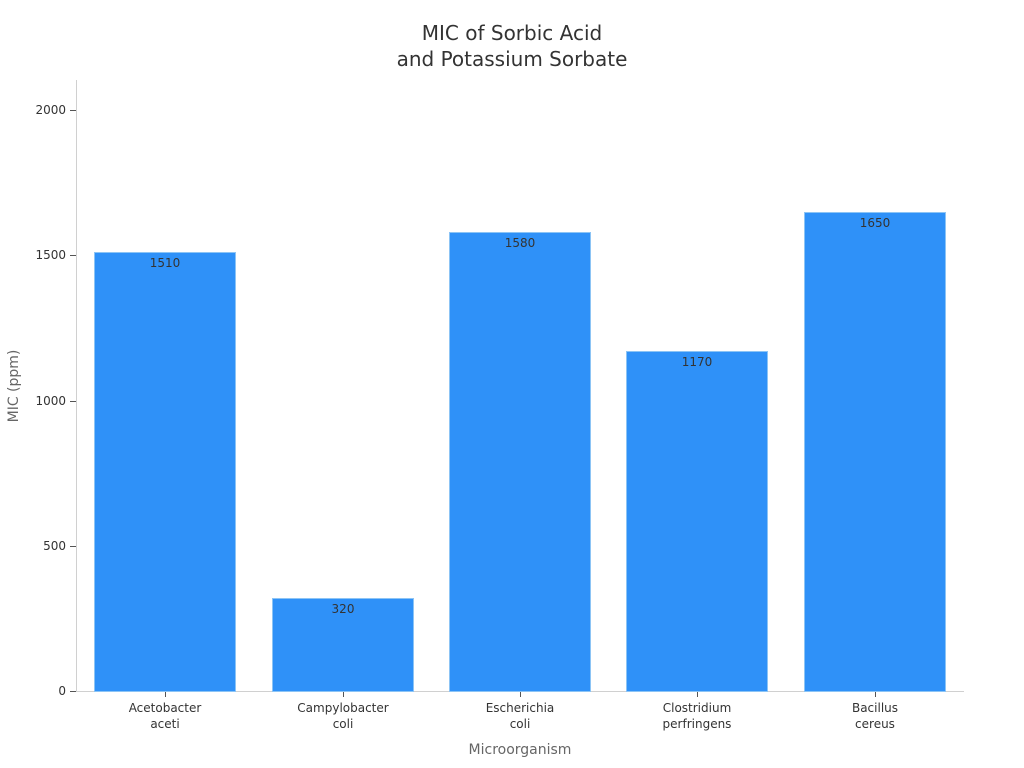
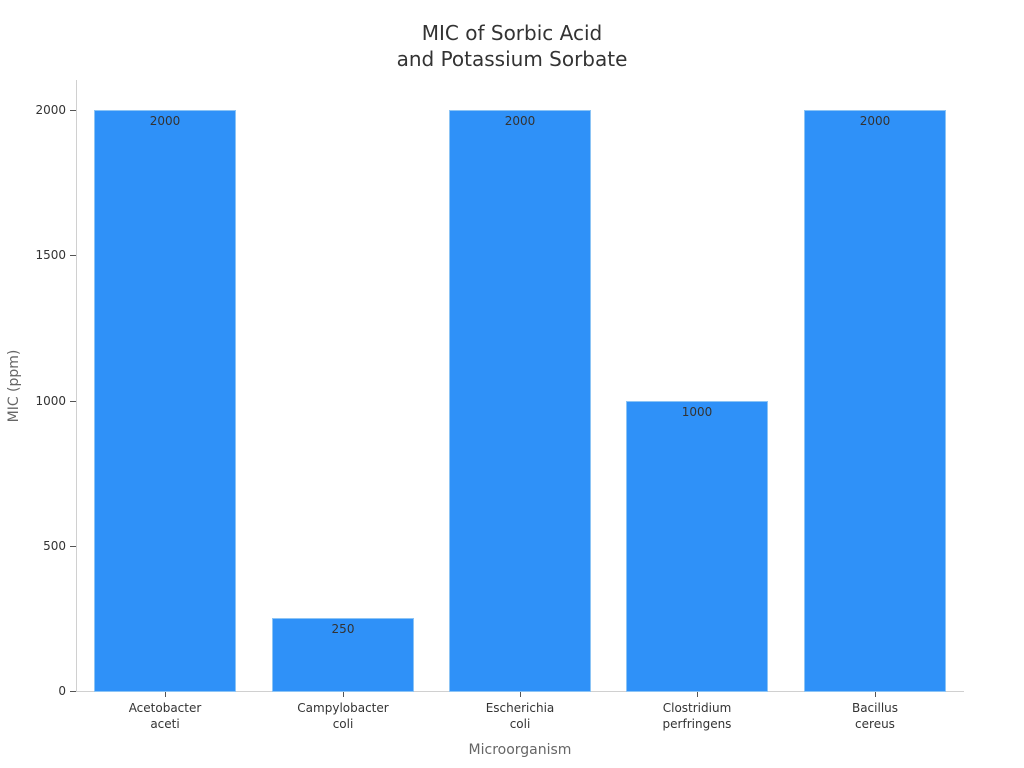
Acetobacter aceti: 1510 -> 2000
Campylobacter coli: 320 -> 250
Escherichia coli: 1580 -> 2000
Clostridium perfringens: 1170 -> 1000
Bacillus cereus: 1650 -> 2000
